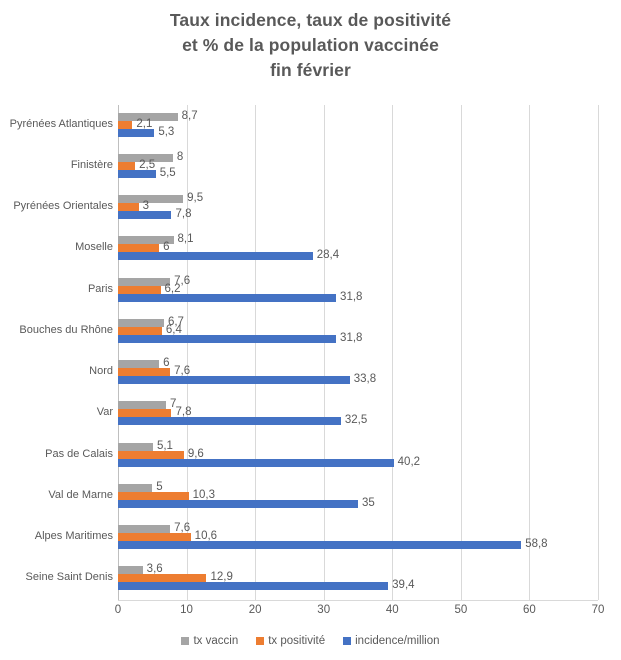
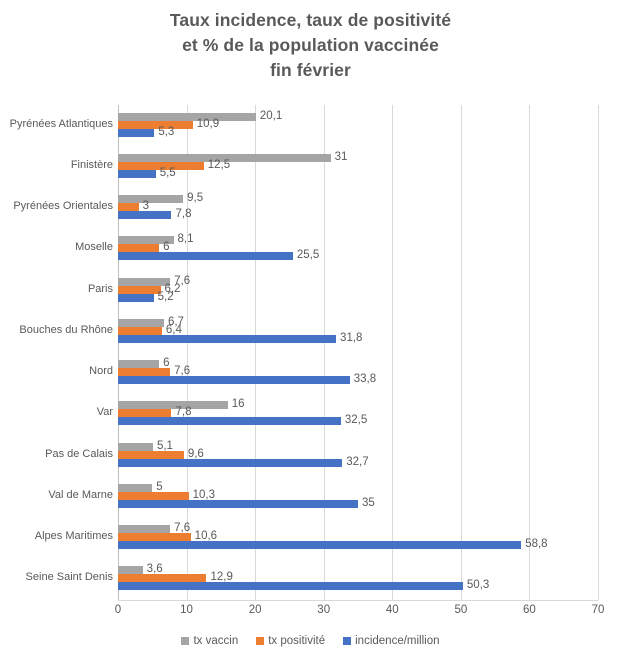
tx vaccin/Pyrénées Atlantiques: 8,7 -> 20,1
tx positivité/Pyrénées Atlantiques: 2,1 -> 10,9
tx vaccin/Finistère: 8 -> 31
tx positivité/Finistère: 2,5 -> 12,5
incidence/million/Moselle: 28,4 -> 25,5
incidence/million/Paris: 31,8 -> 5,2
tx vaccin/Var: 7 -> 16
incidence/million/Pas de Calais: 40,2 -> 32,7
incidence/million/Seine Saint Denis: 39,4 -> 50,3
